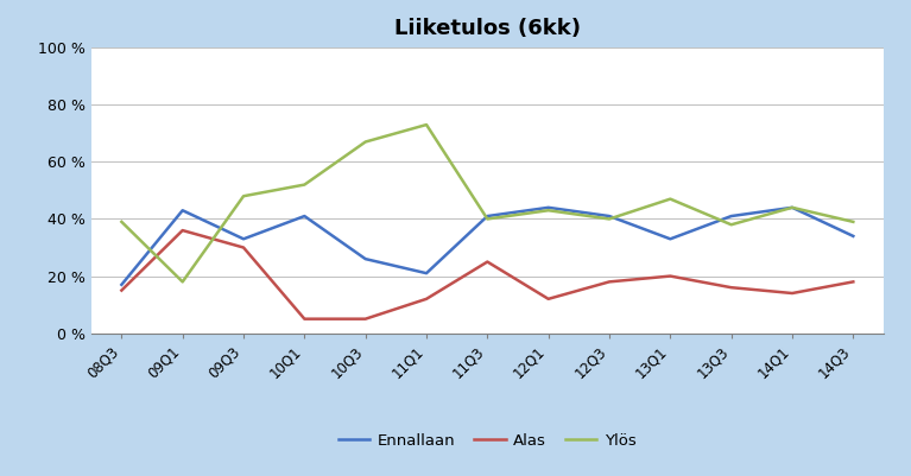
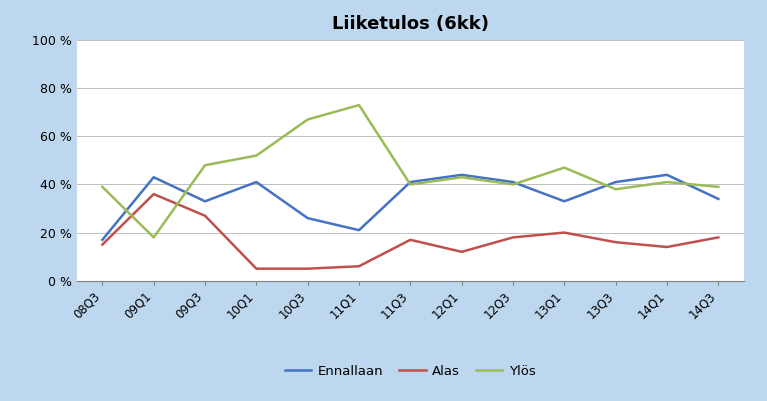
Alas/09Q3: 30 % -> 27 %
Alas/11Q1: 12 % -> 6 %
Alas/11Q3: 25 % -> 17 %
Ylös/14Q1: 44 % -> 41 %
